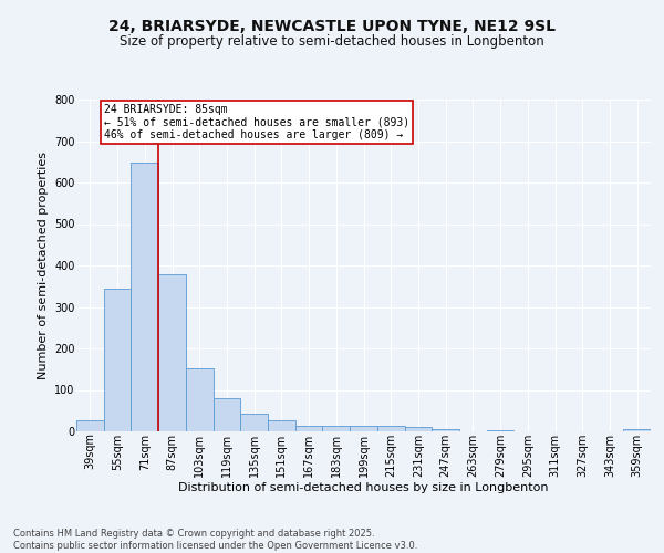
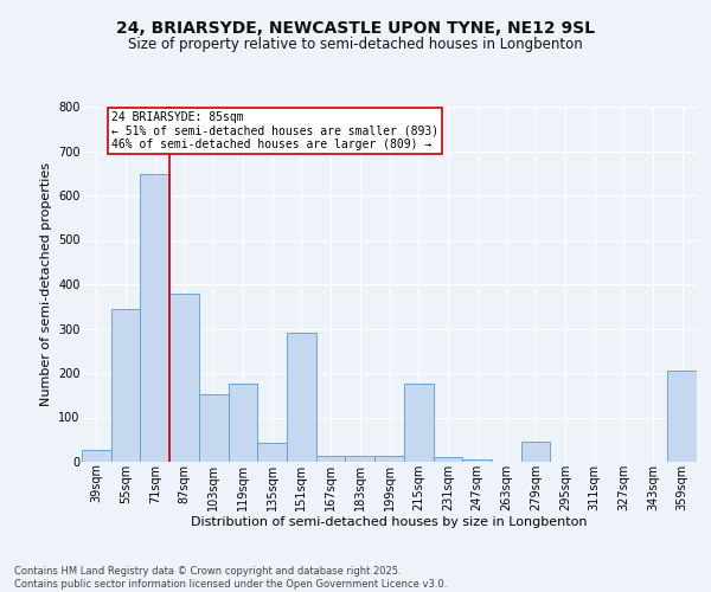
119sqm: 80 -> 175
151sqm: 26 -> 290
215sqm: 14 -> 175
279sqm: 4 -> 45
359sqm: 5 -> 205
